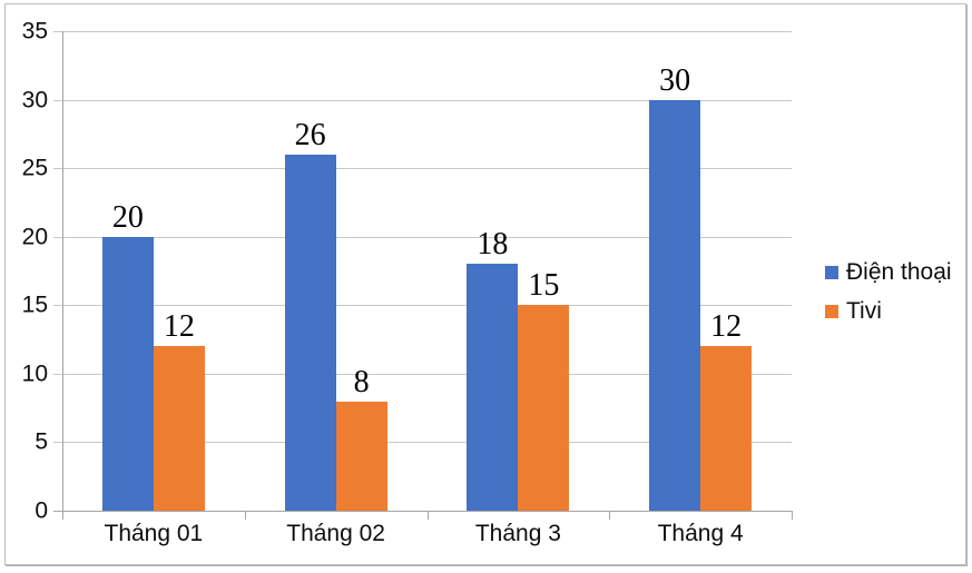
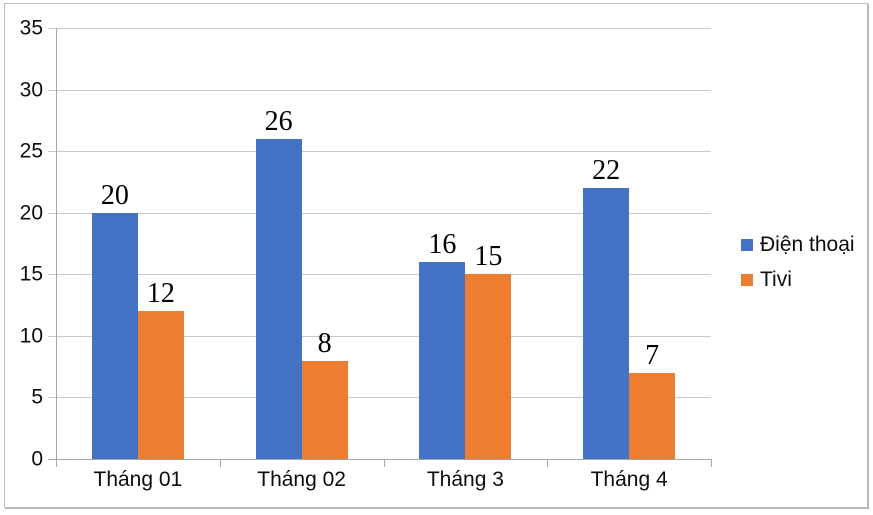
Điện thoại/Tháng 3: 18 -> 16
Điện thoại/Tháng 4: 30 -> 22
Tivi/Tháng 4: 12 -> 7
